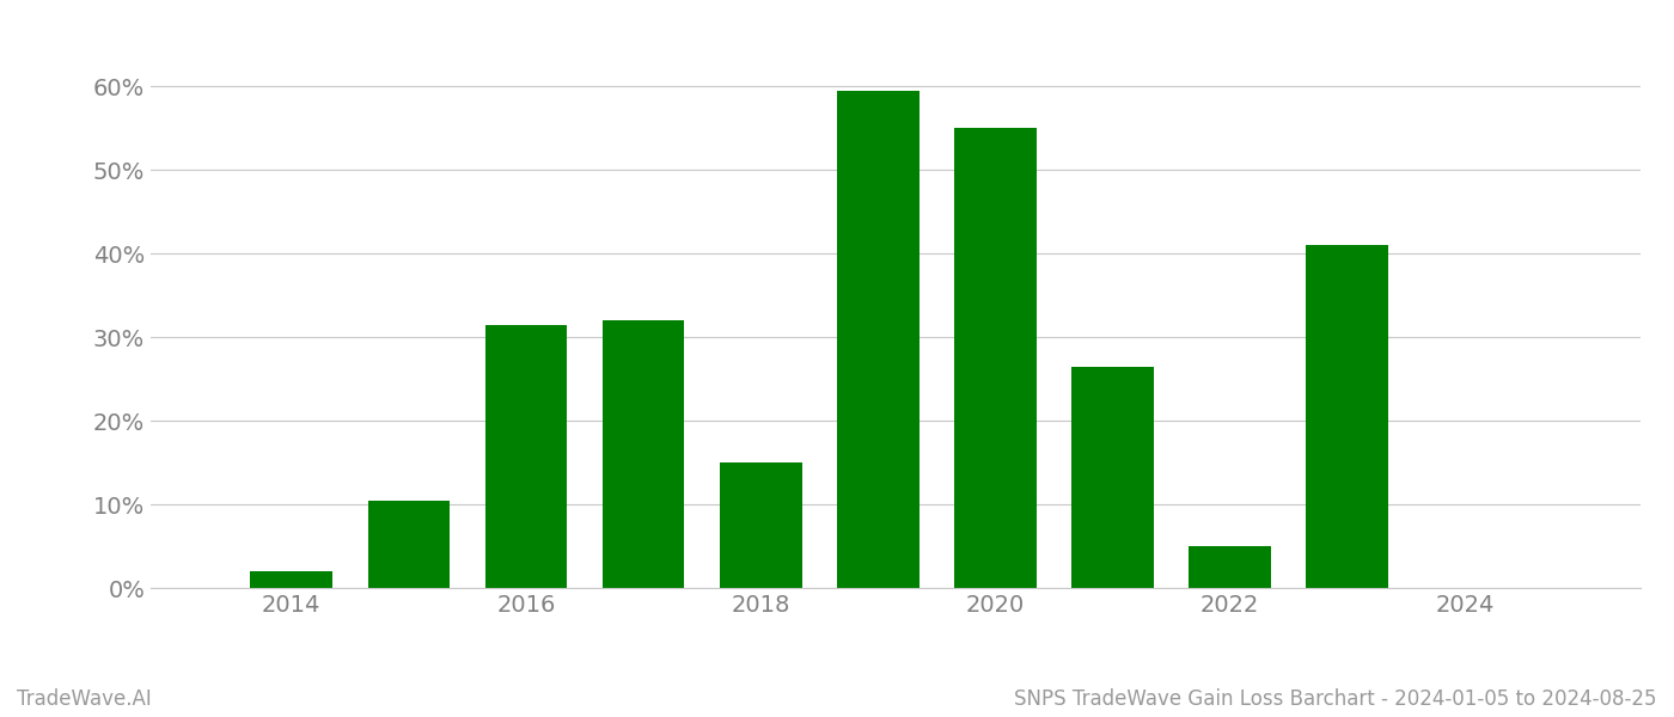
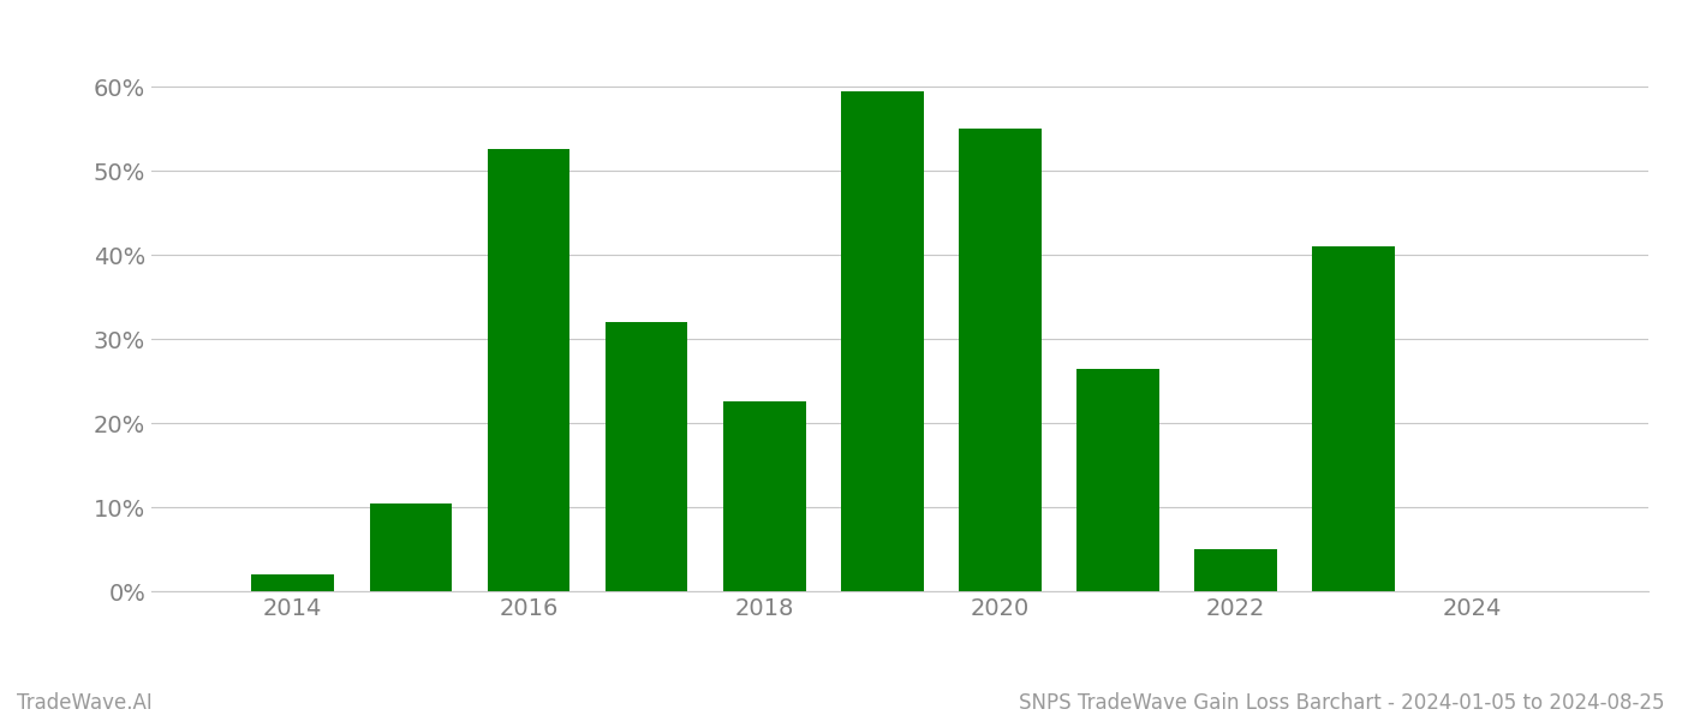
2016: 31.5% -> 52.6%
2018: 15.0% -> 22.6%
